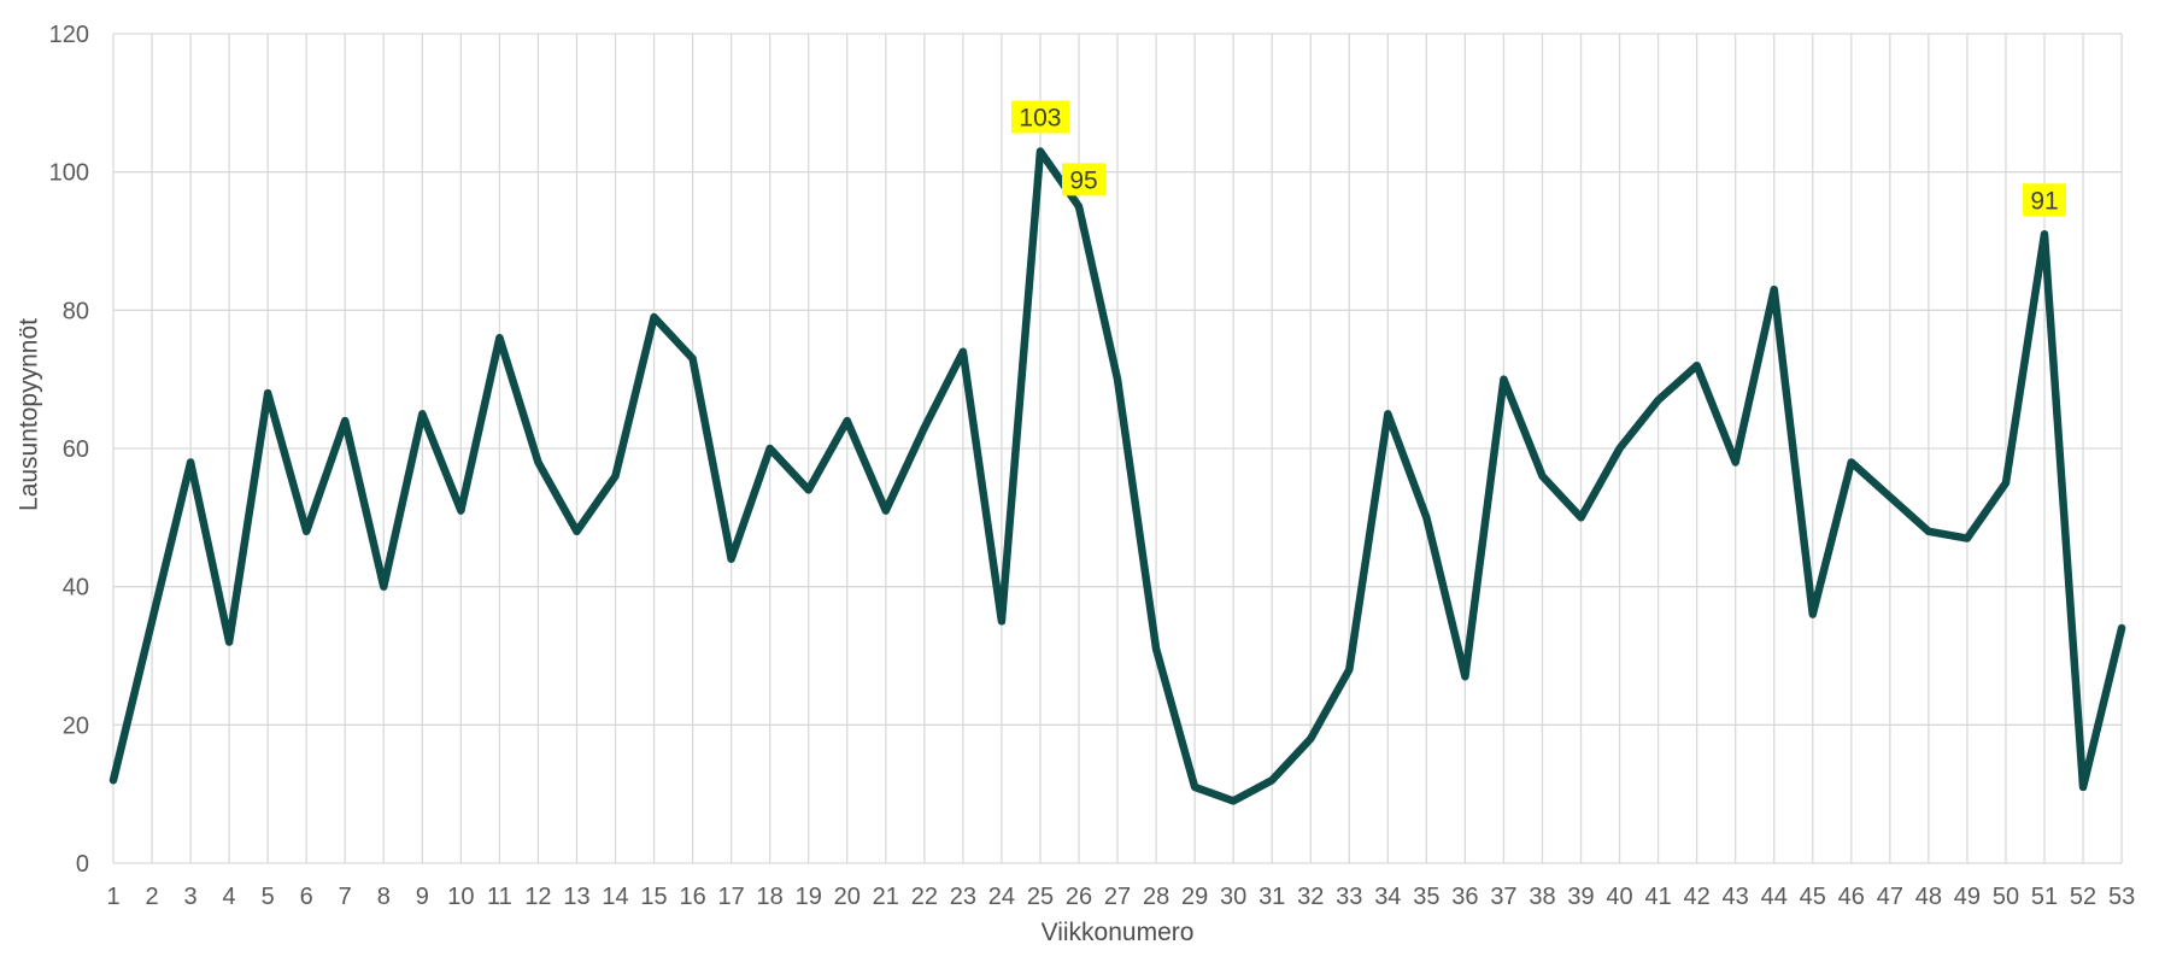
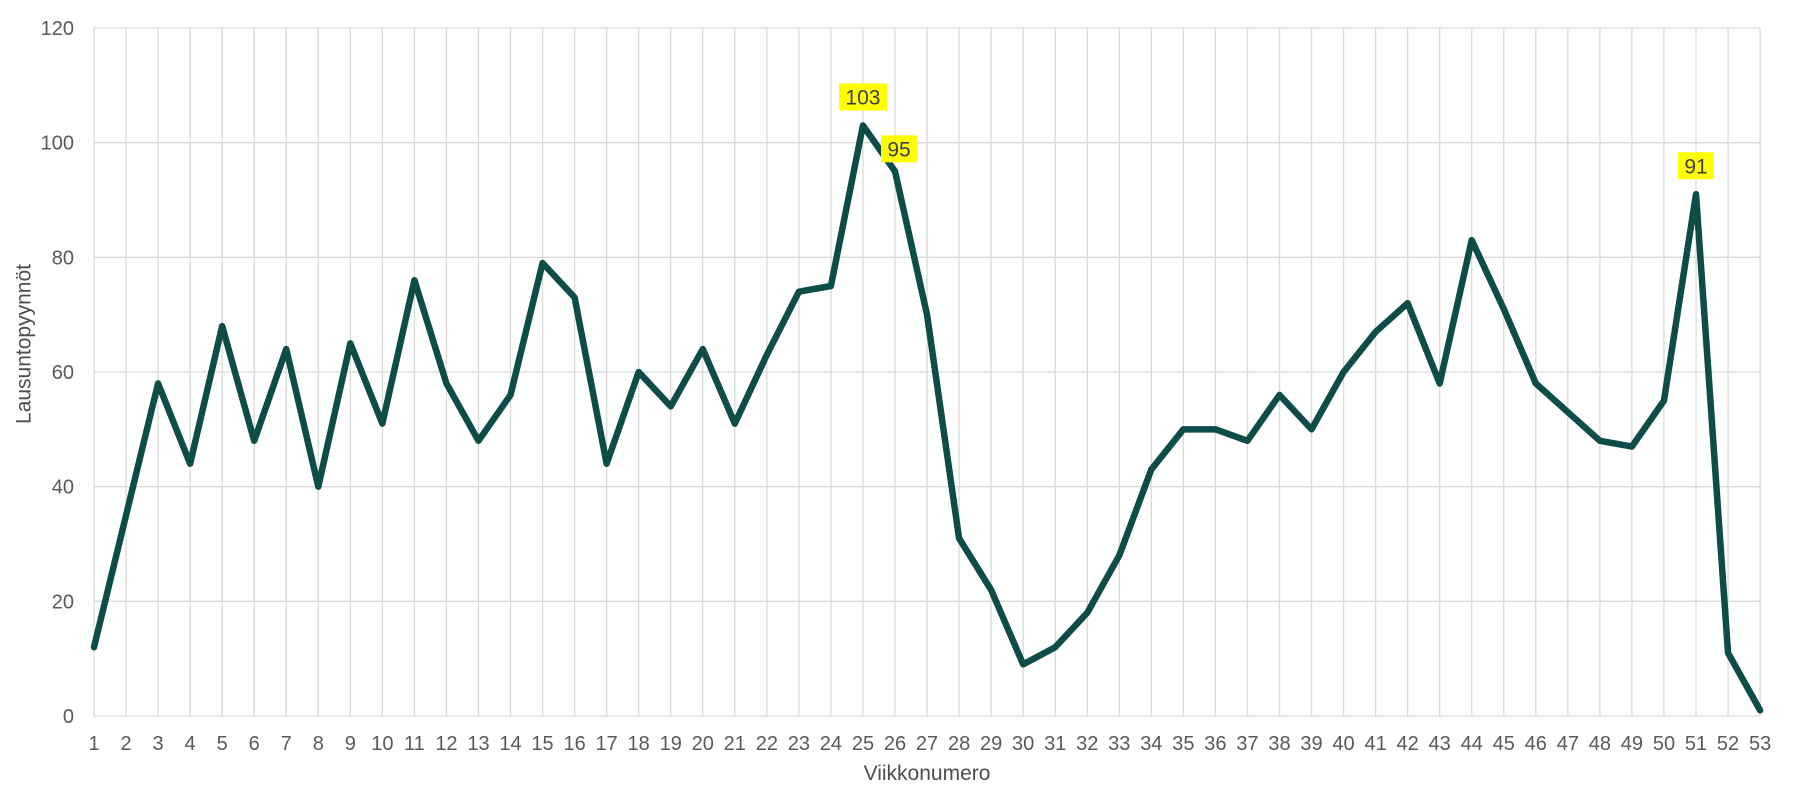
4: 32 -> 44
24: 35 -> 75
29: 11 -> 22
34: 65 -> 43
36: 27 -> 50
37: 70 -> 48
45: 36 -> 71
53: 34 -> 1
